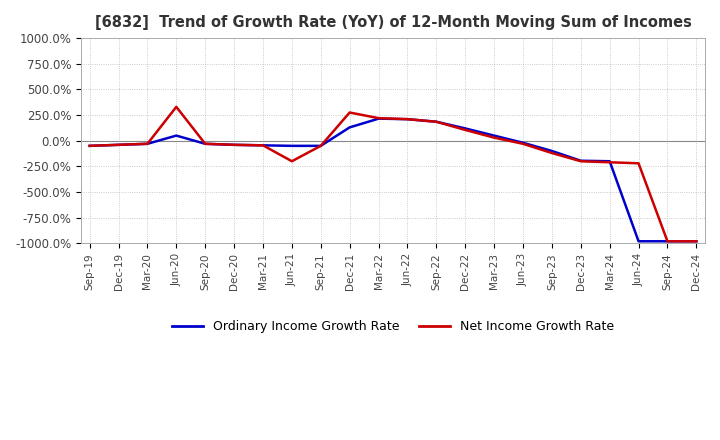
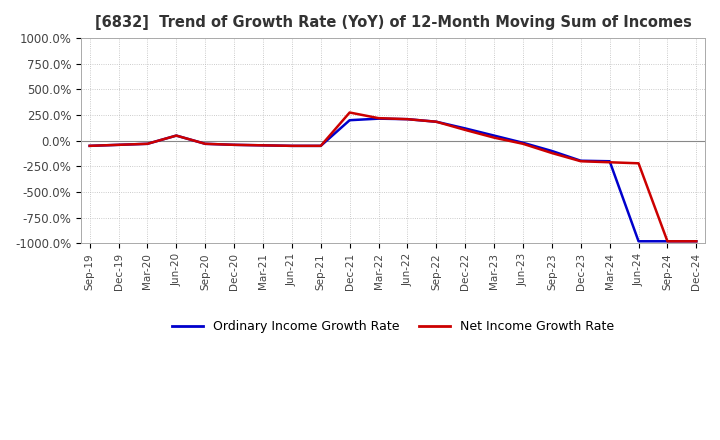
Net Income Growth Rate/Jun-20: 330% -> 50%
Net Income Growth Rate/Jun-21: -200% -> -50%
Ordinary Income Growth Rate/Dec-21: 130% -> 200%
